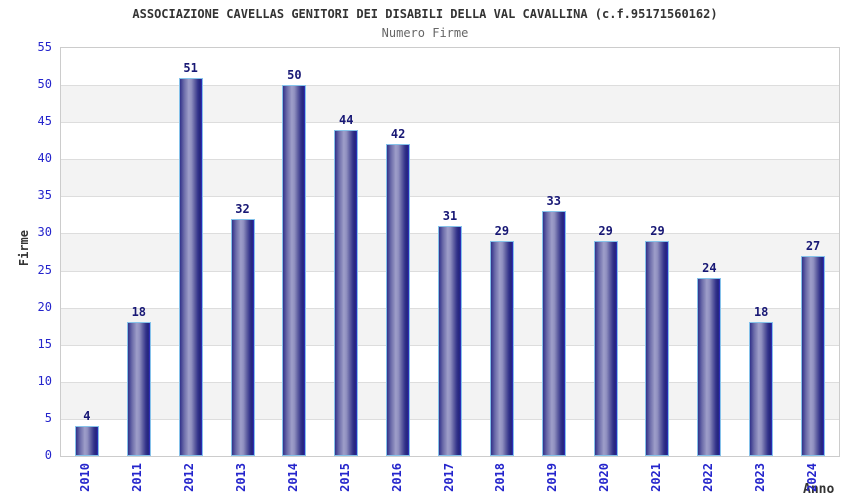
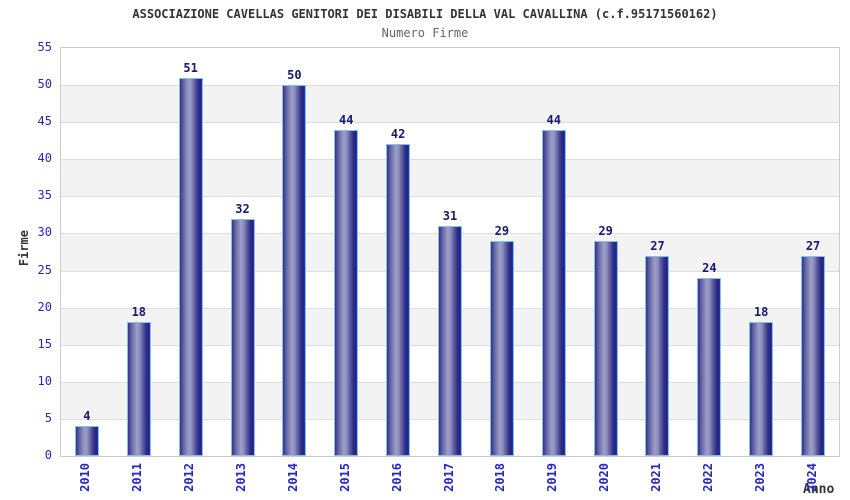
2019: 33 -> 44
2021: 29 -> 27
